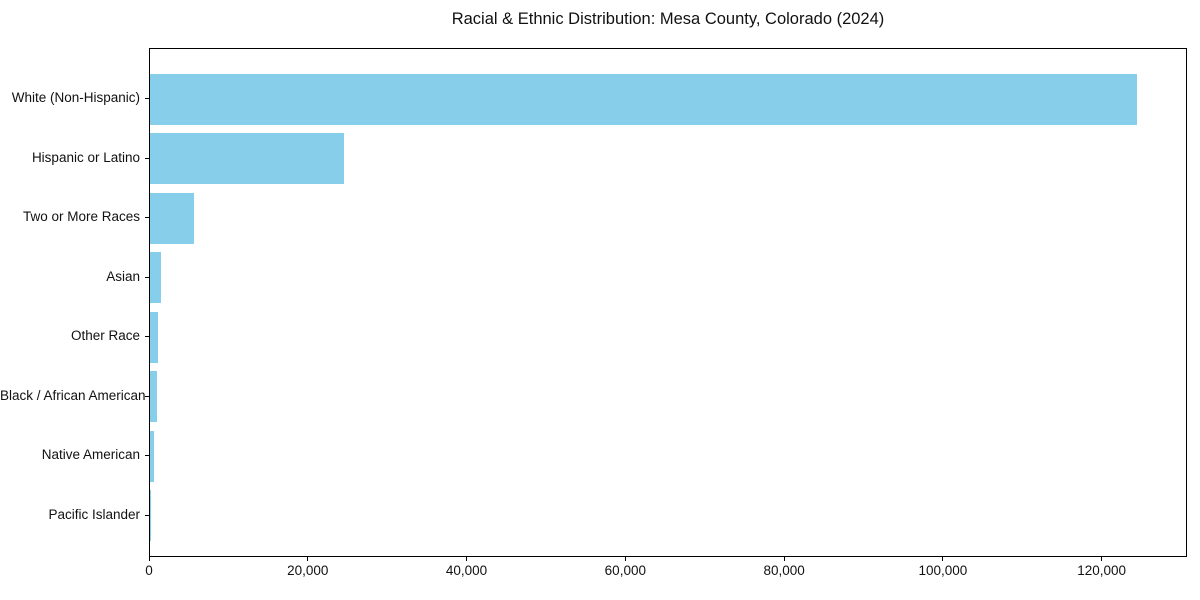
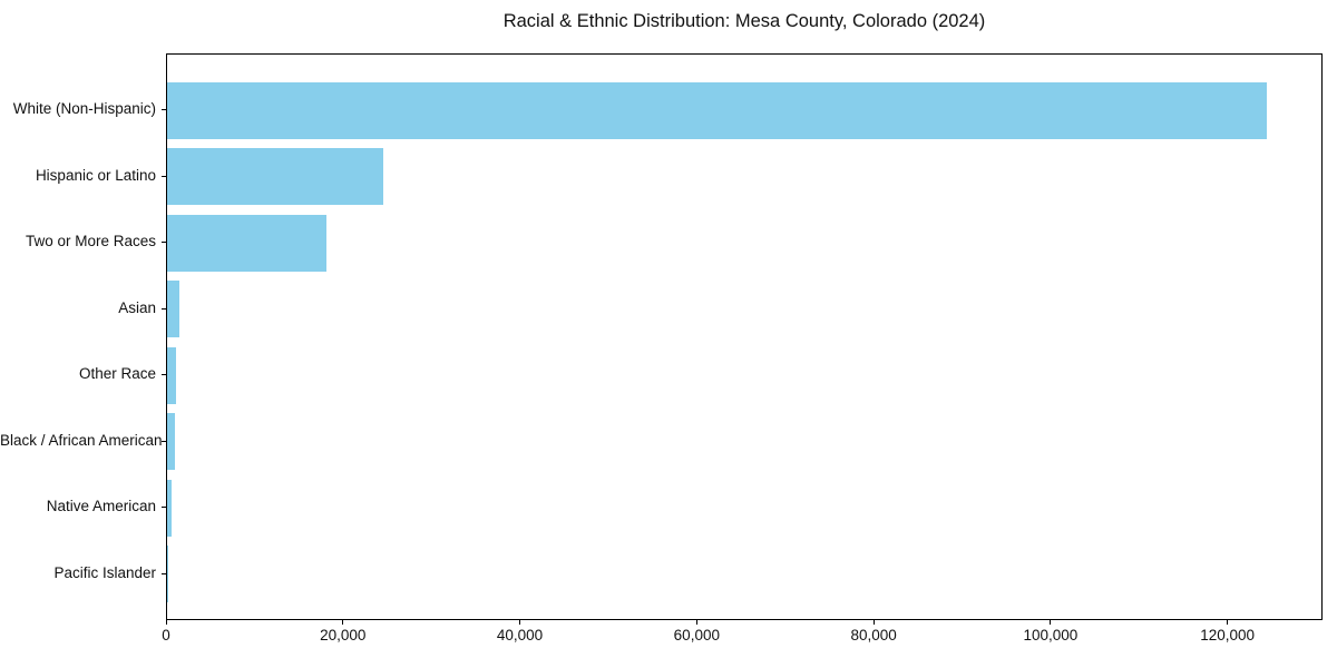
Two or More Races: 6000 -> 18000
